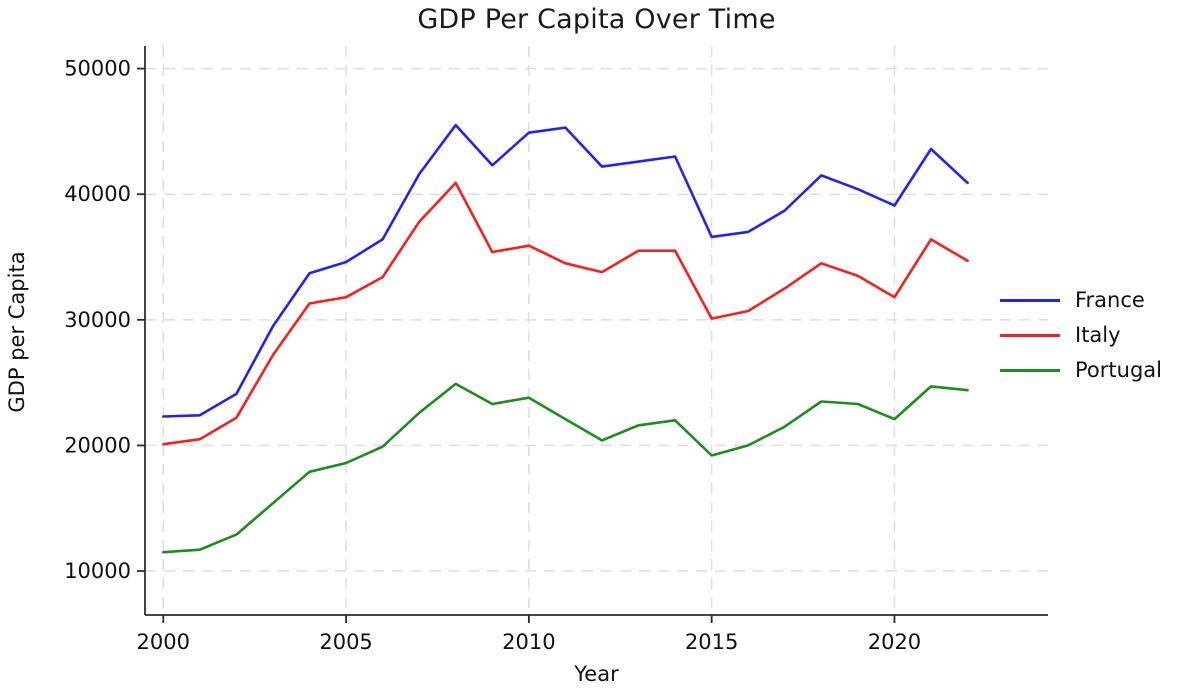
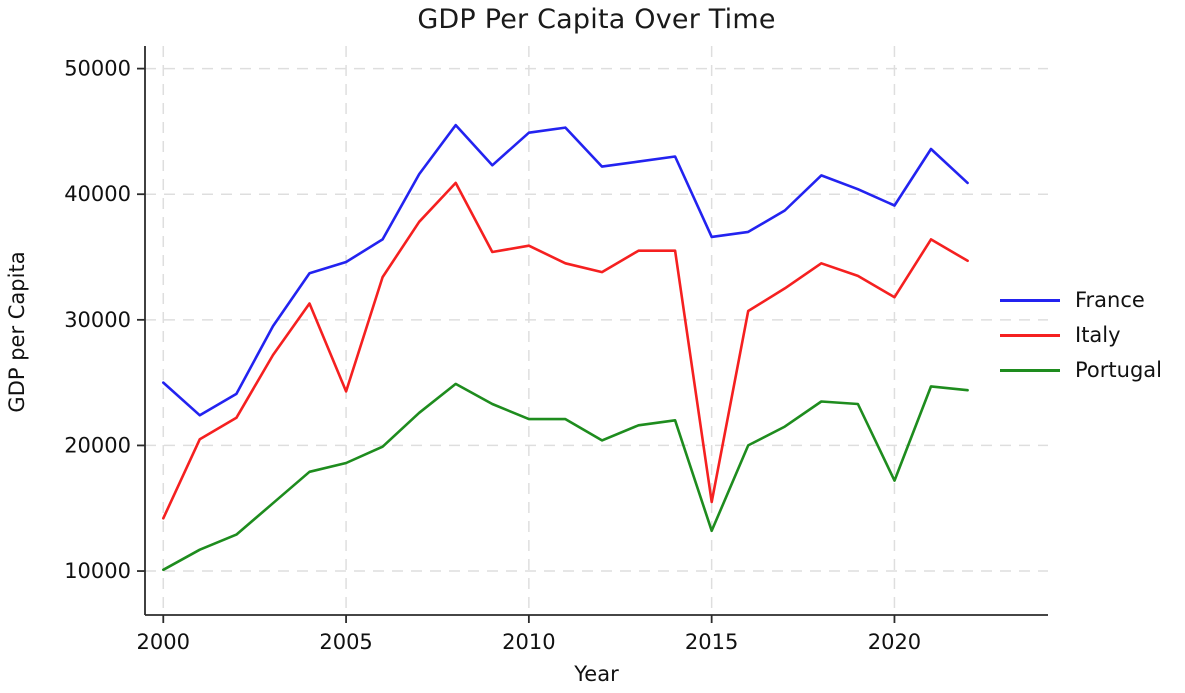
France/2000: 22300 -> 25000
Italy/2000: 20100 -> 14200
Portugal/2000: 11500 -> 10100
Italy/2005: 31800 -> 24300
Portugal/2010: 23800 -> 22100
Italy/2015: 30100 -> 15500
Portugal/2015: 19200 -> 13200
Portugal/2020: 22100 -> 17200
